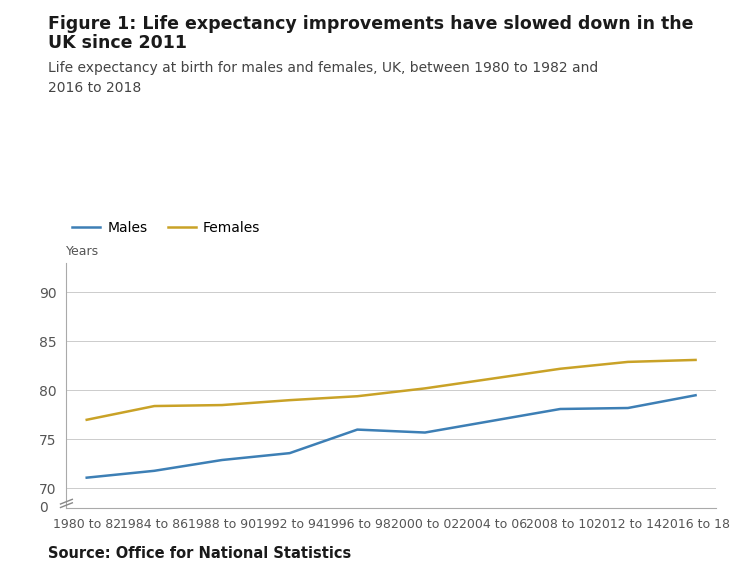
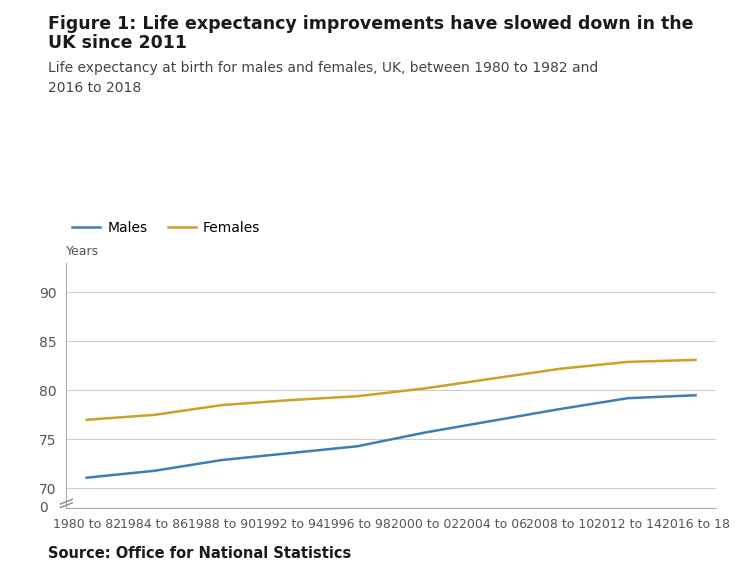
Females/1984 to 86: 78.4 -> 77.5
Males/1996 to 98: 76.0 -> 74.3
Males/2012 to 14: 78.2 -> 79.2
